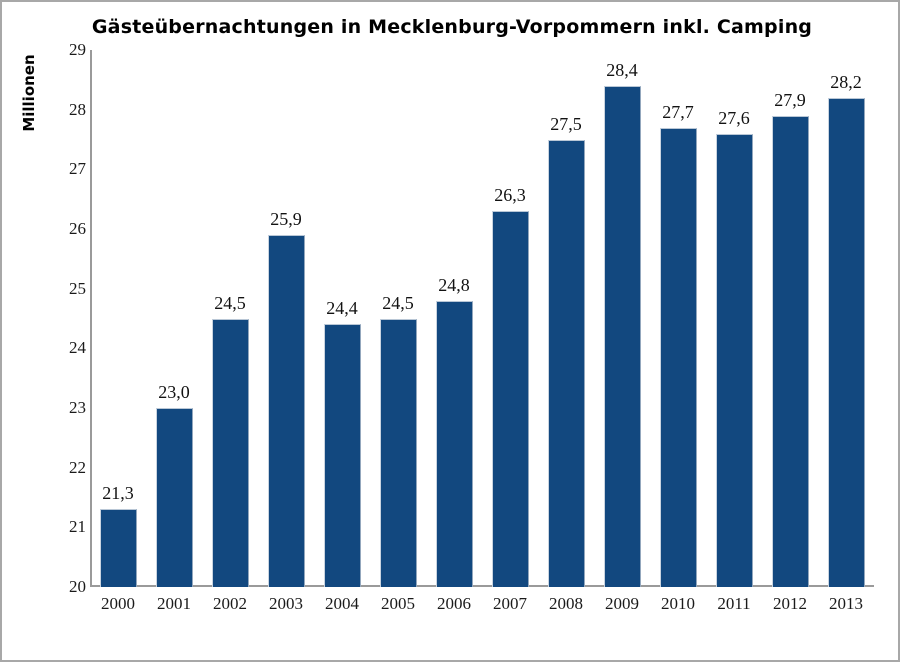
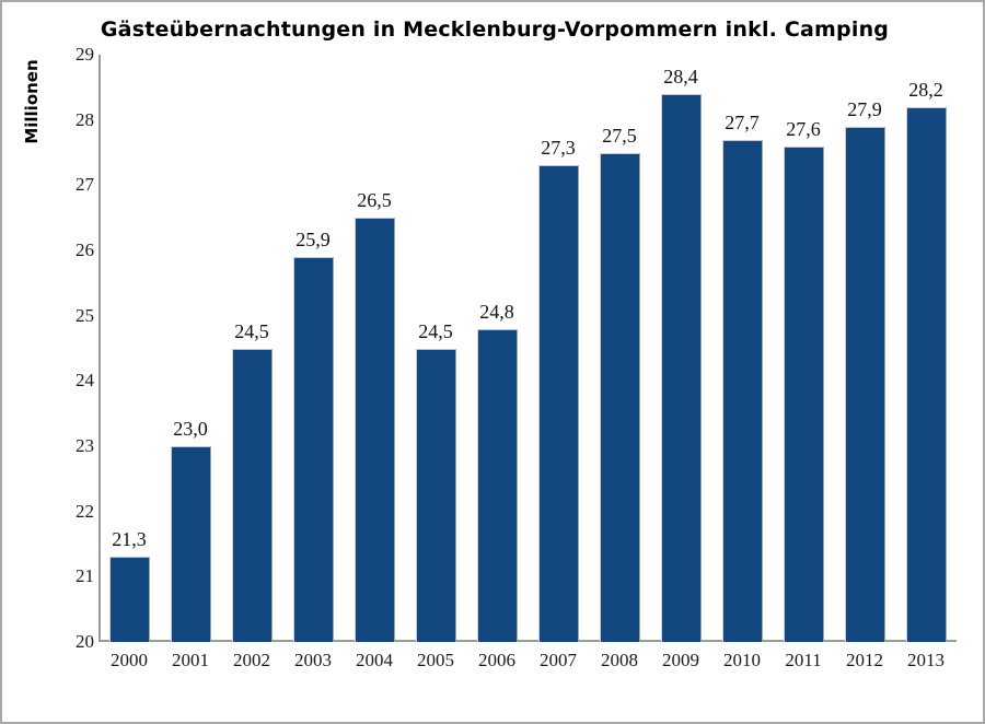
2004: 24,4 -> 26,5
2007: 26,3 -> 27,3
